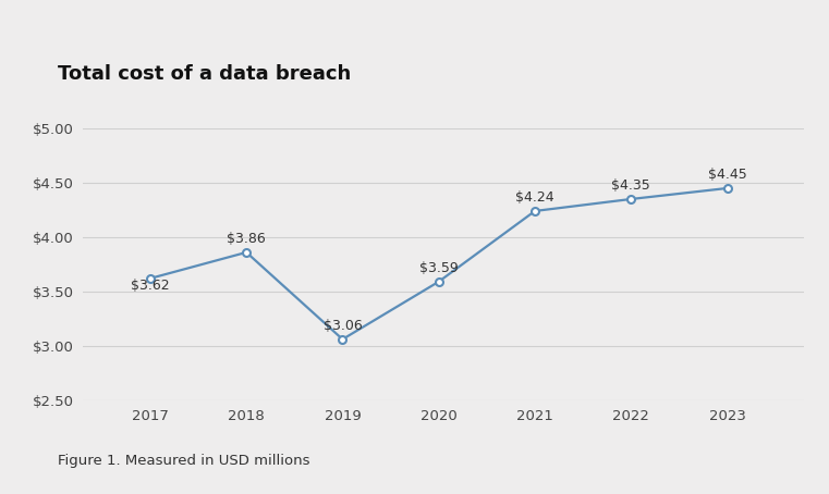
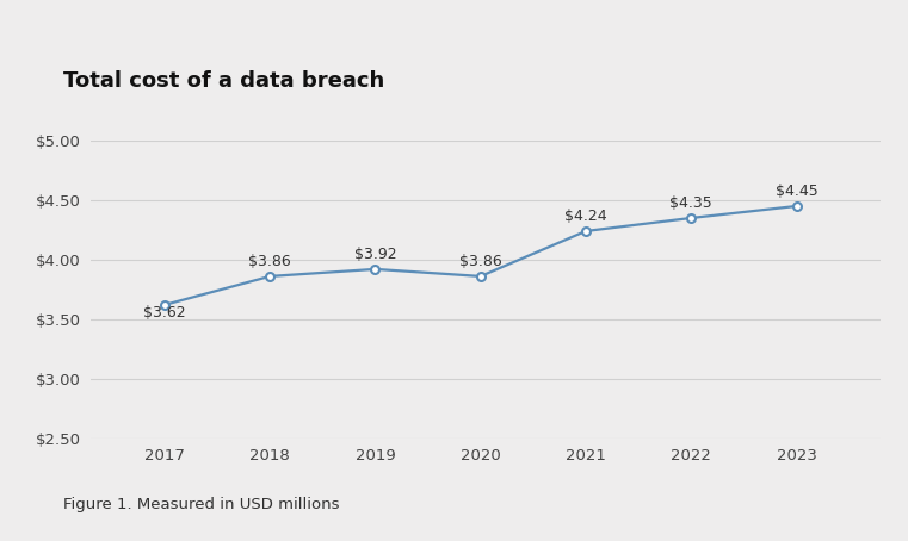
2019: $3.06 -> $3.92
2020: $3.59 -> $3.86
